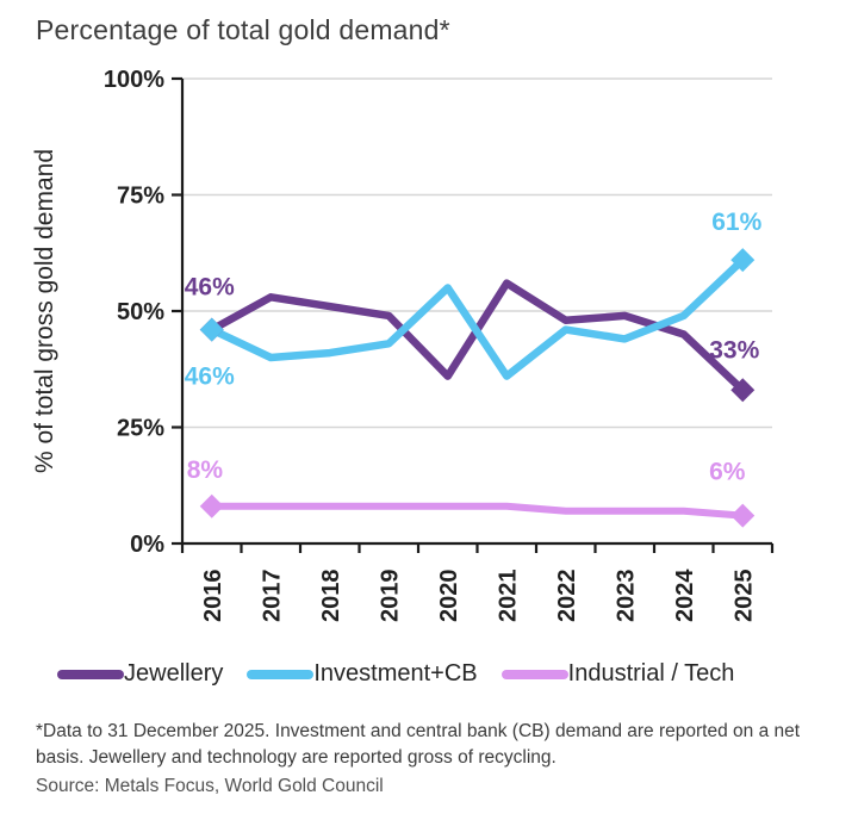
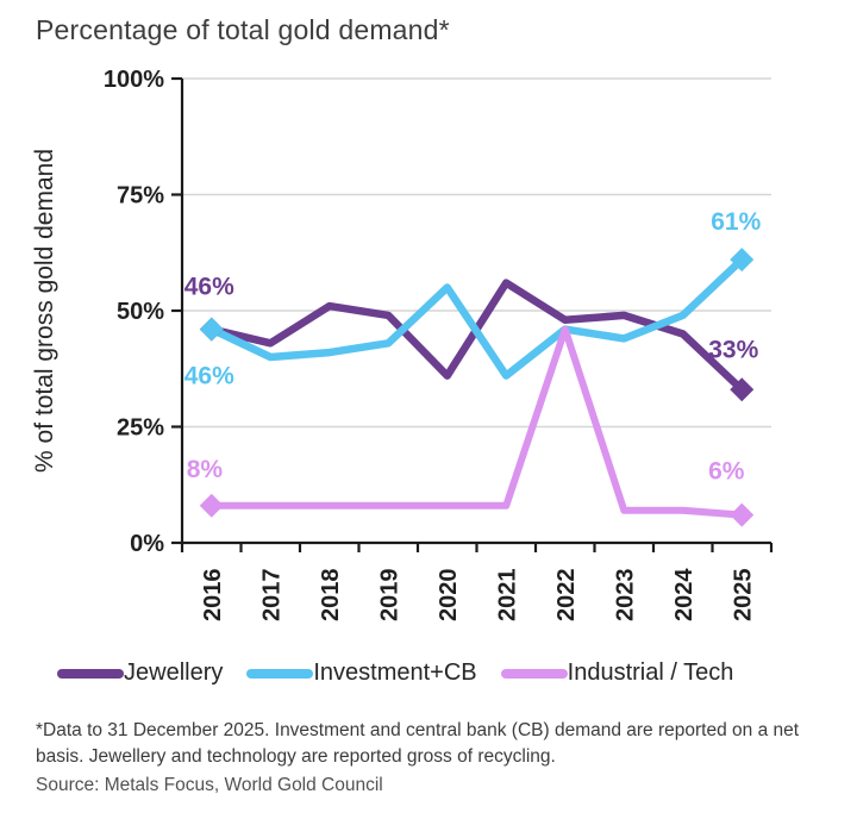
Jewellery/2017: 53% -> 43%
Industrial / Tech/2022: 7% -> 46%
